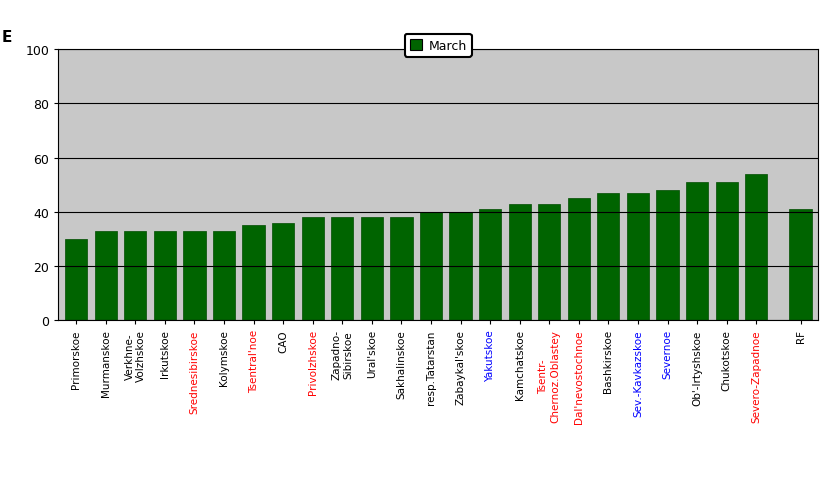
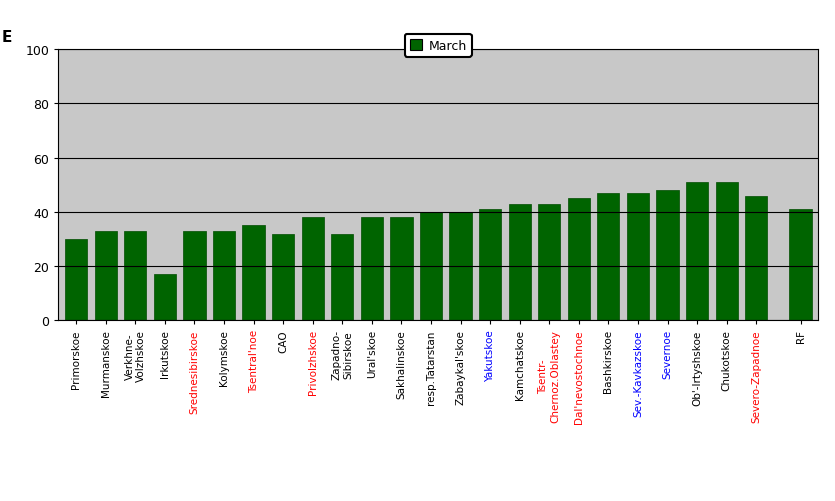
Irkutskoe: 33 -> 17
CAO: 36 -> 32
Zapadno- Sibirskoe: 38 -> 32
Severo-Zapadnoe: 54 -> 46
